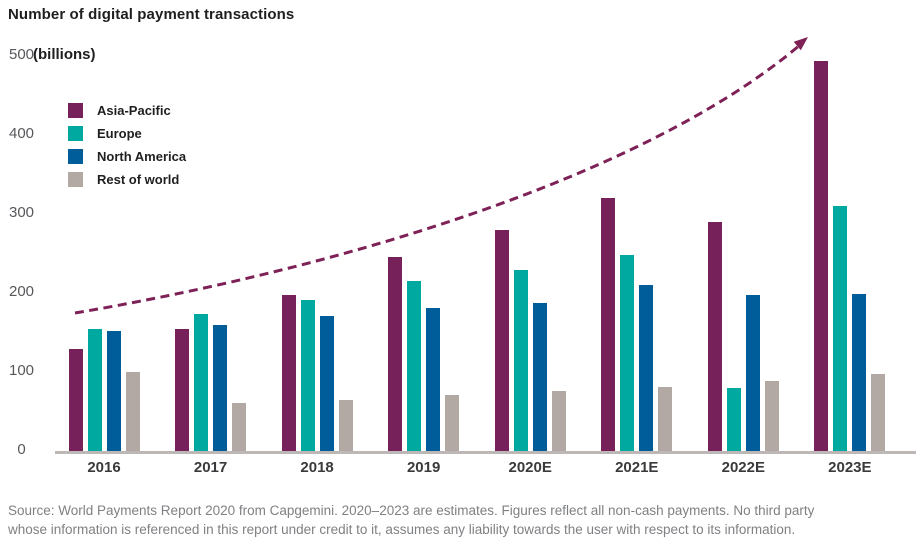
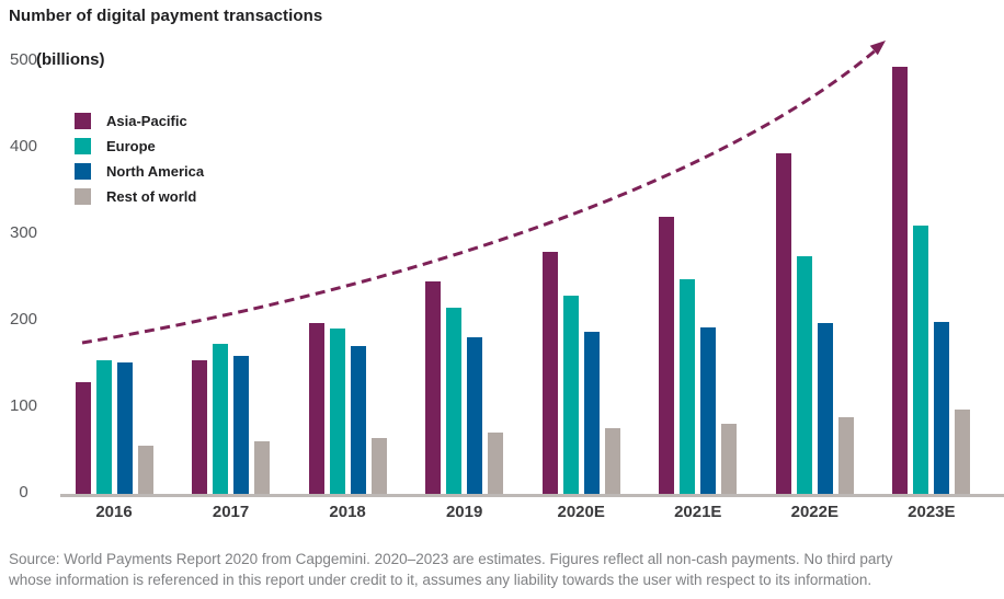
Rest of world/2016: 100 -> 60
North America/2021E: 210 -> 190
Asia-Pacific/2022E: 290 -> 390
Europe/2022E: 80 -> 280
